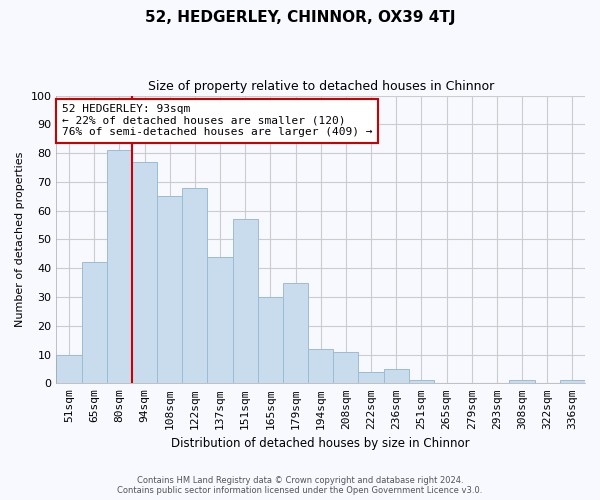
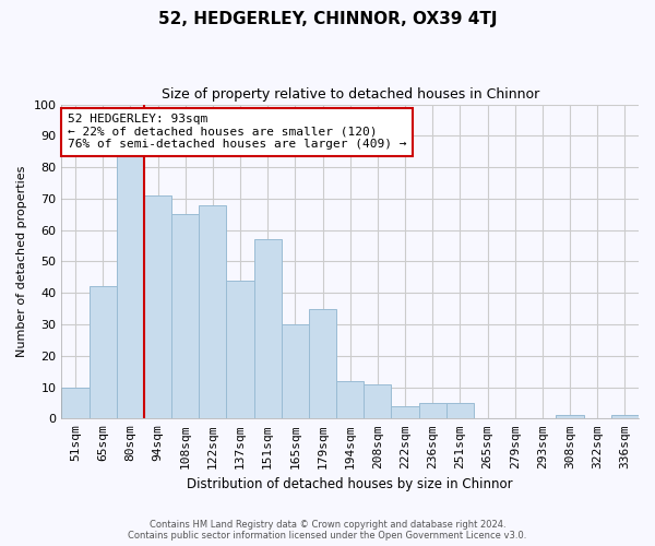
80sqm: 81 -> 84
94sqm: 77 -> 71
251sqm: 1 -> 5
